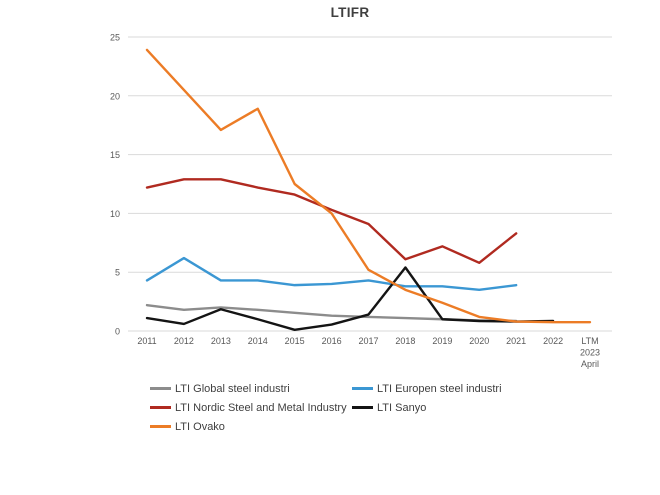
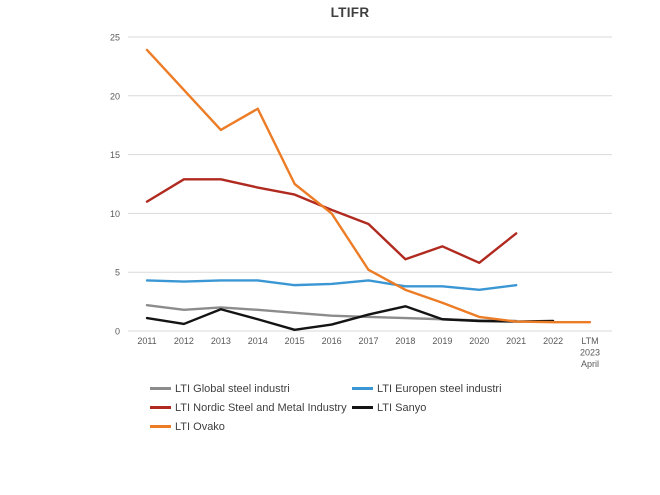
LTI Nordic Steel and Metal Industry/2011: 12.2 -> 11.0
LTI Europen steel industri/2012: 6.2 -> 4.2
LTI Sanyo/2018: 5.4 -> 2.1
